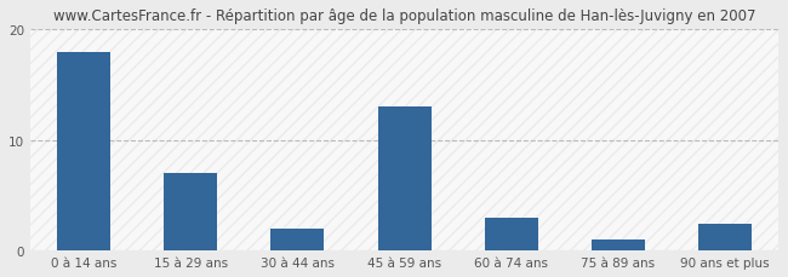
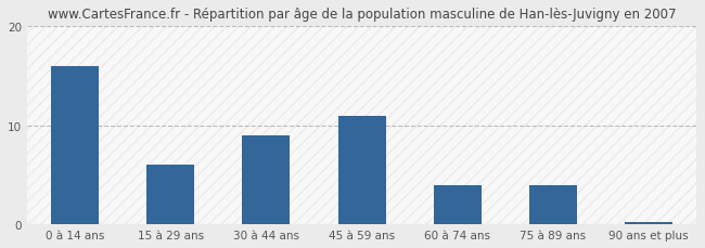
0 à 14 ans: 18.0 -> 16.0
15 à 29 ans: 7.0 -> 6.0
30 à 44 ans: 2.0 -> 9.0
45 à 59 ans: 13.0 -> 11.0
60 à 74 ans: 3.0 -> 4.0
75 à 89 ans: 1.0 -> 4.0
90 ans et plus: 2.4 -> 0.2
